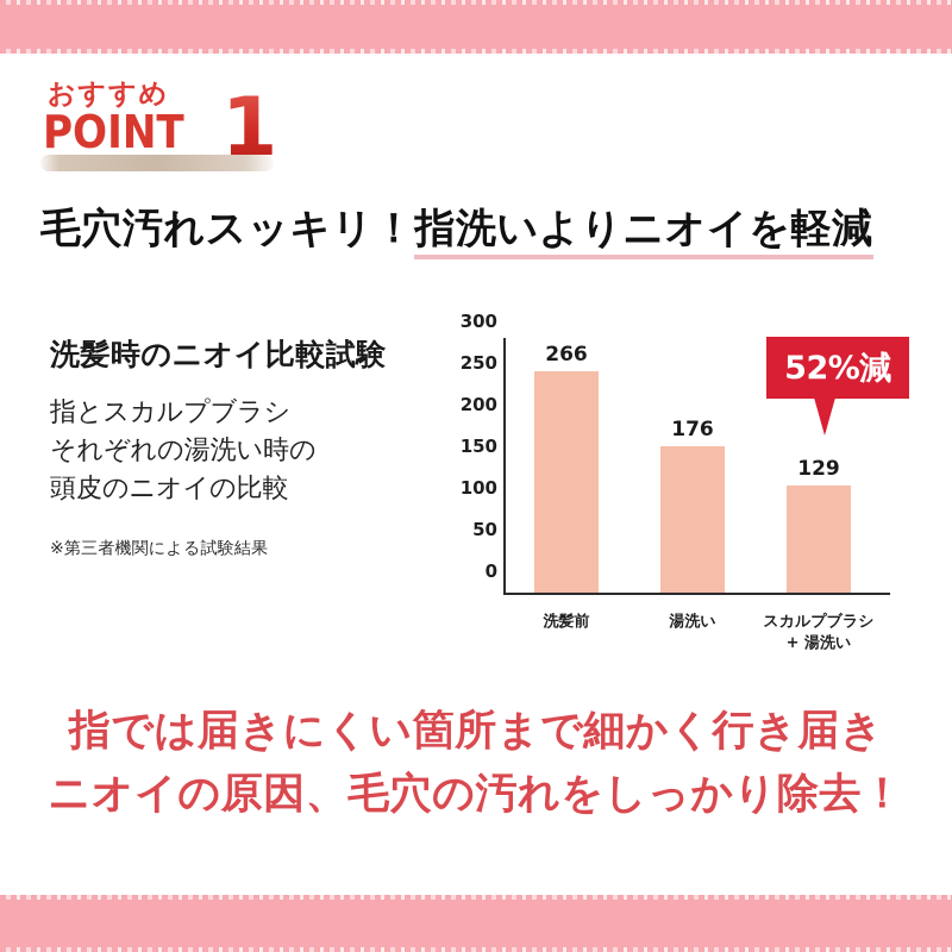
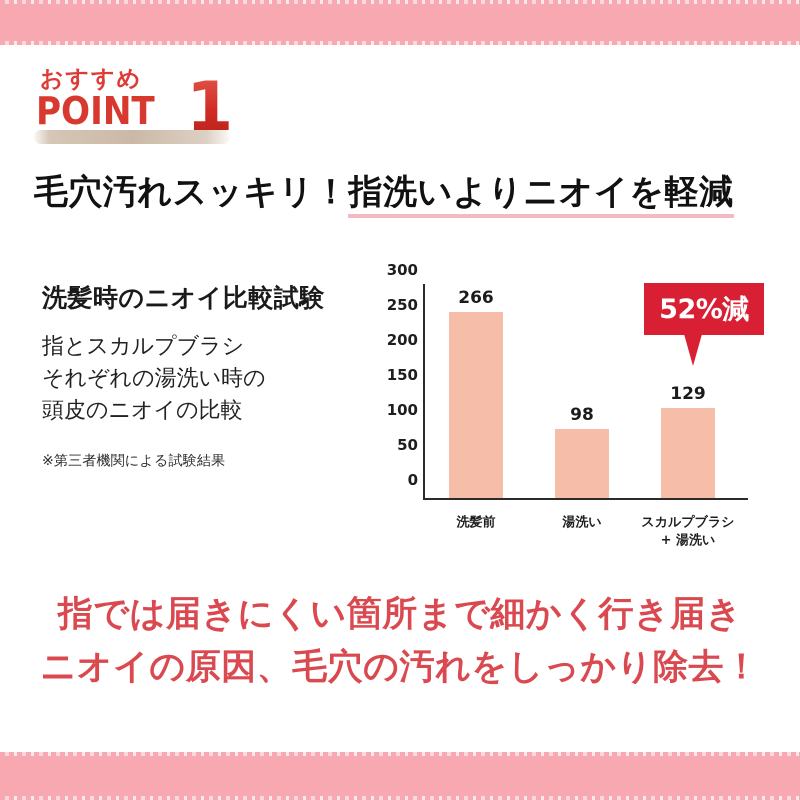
湯洗い: 176 -> 98
